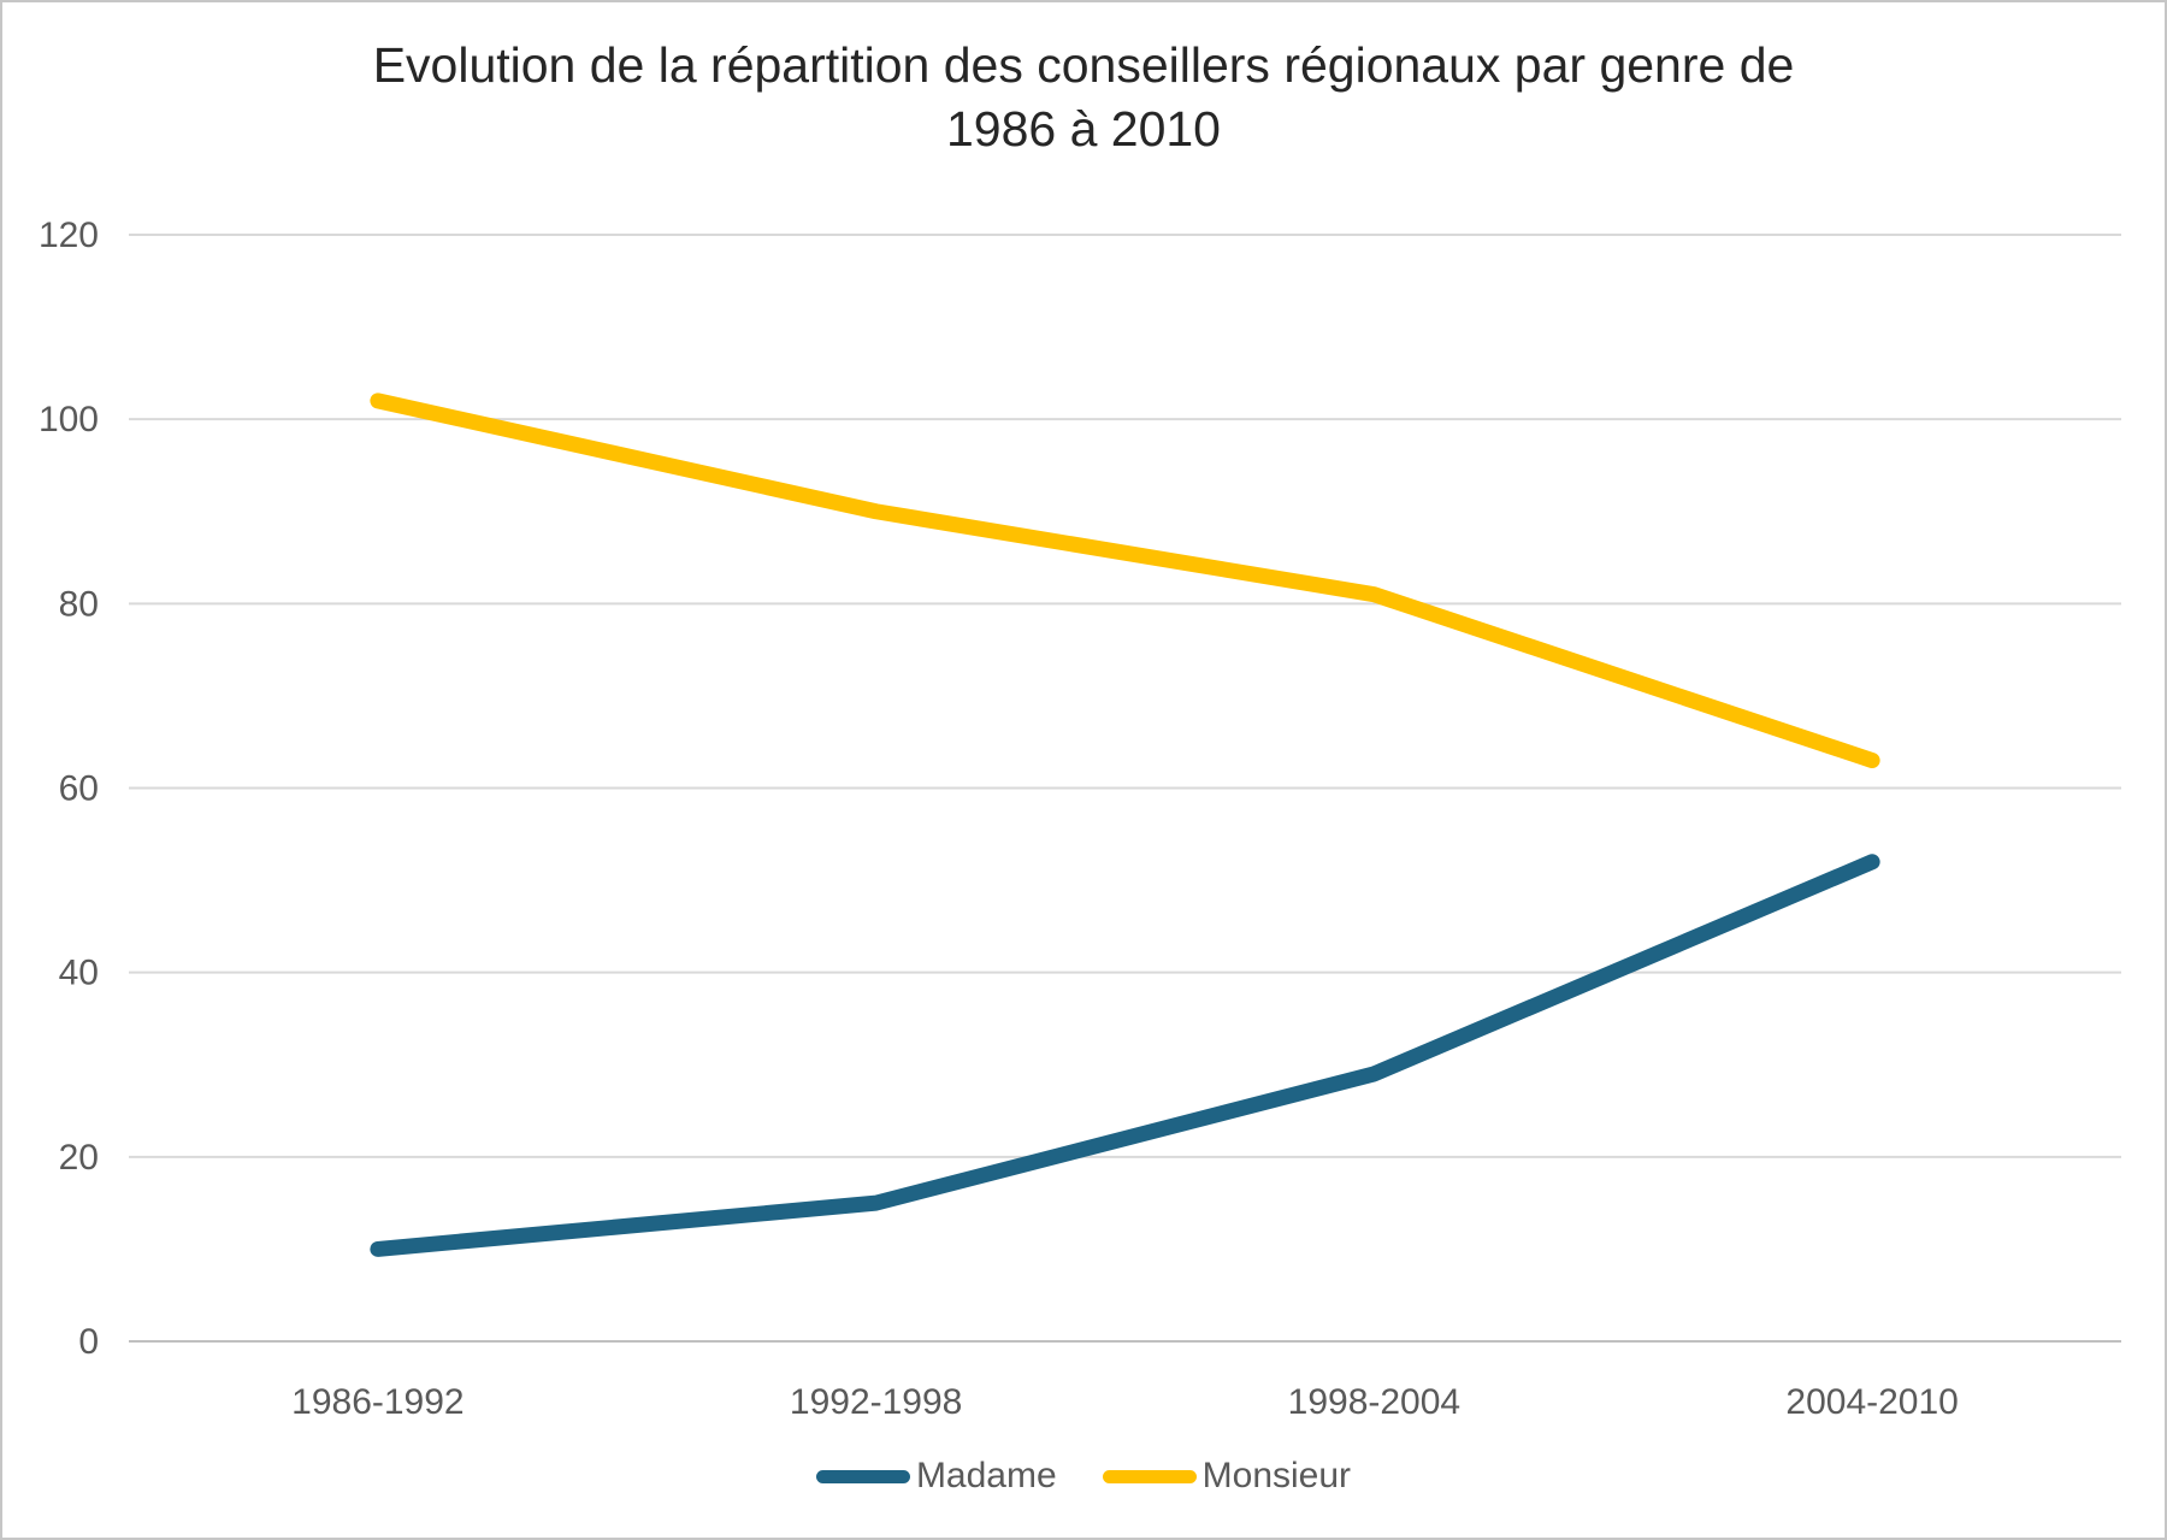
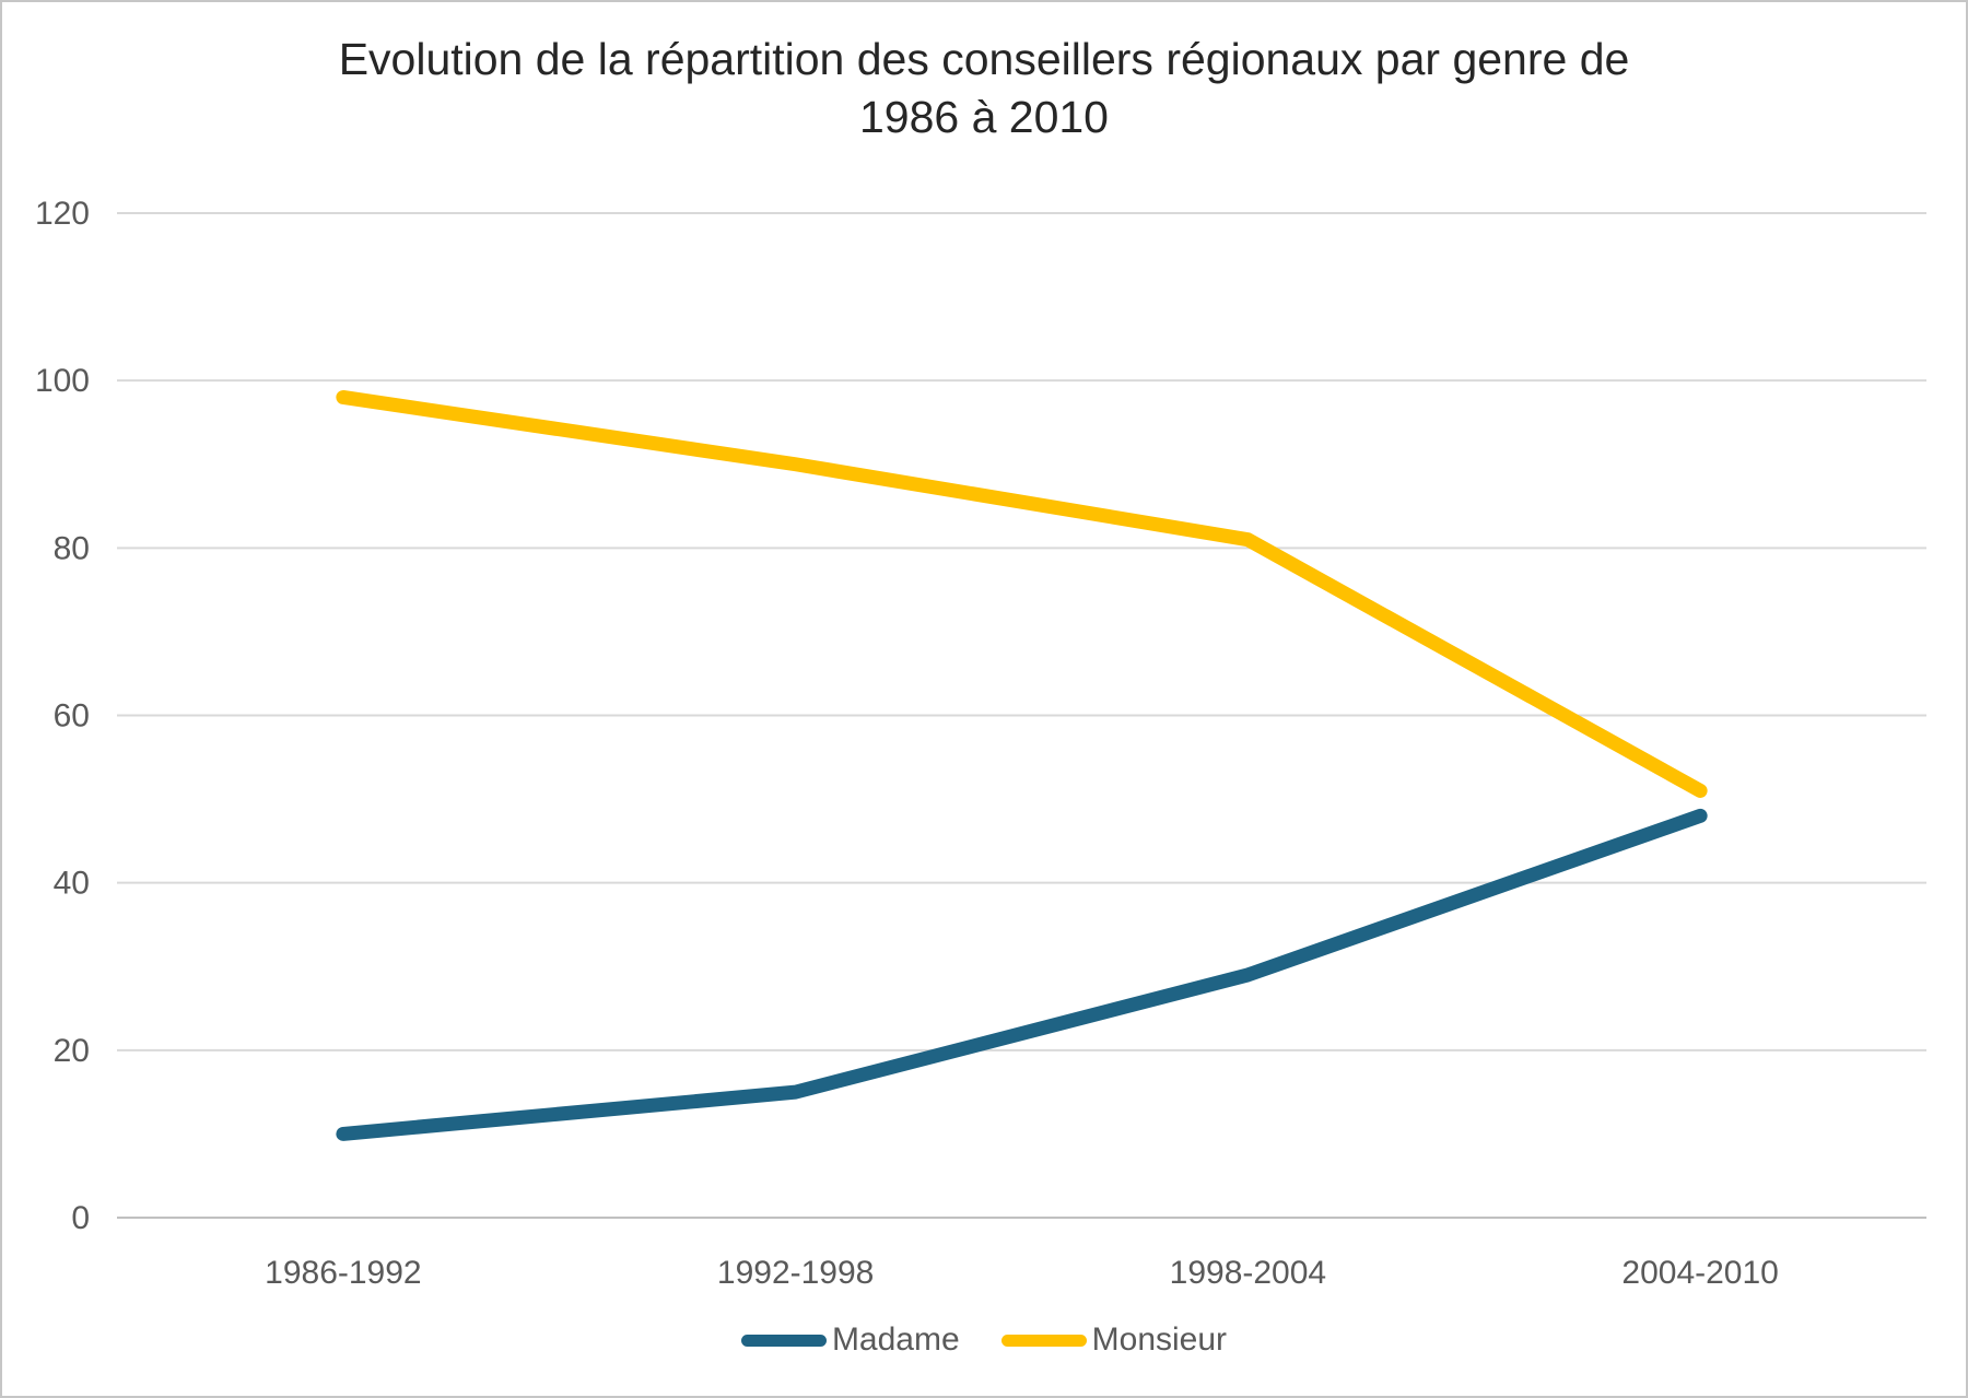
Monsieur/1986-1992: 102 -> 98
Madame/2004-2010: 52 -> 48
Monsieur/2004-2010: 63 -> 51
